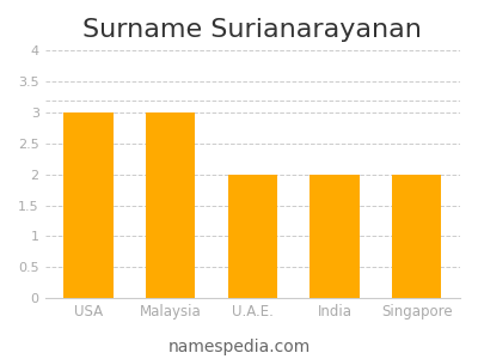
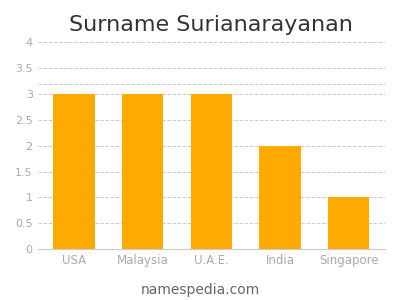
U.A.E.: 2 -> 3
Singapore: 2 -> 1
